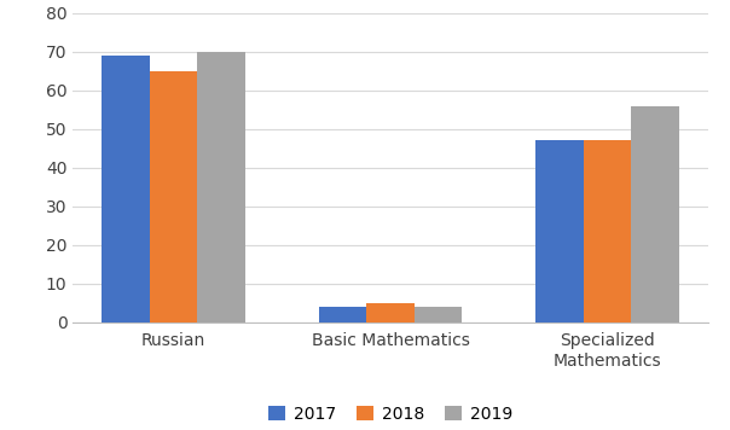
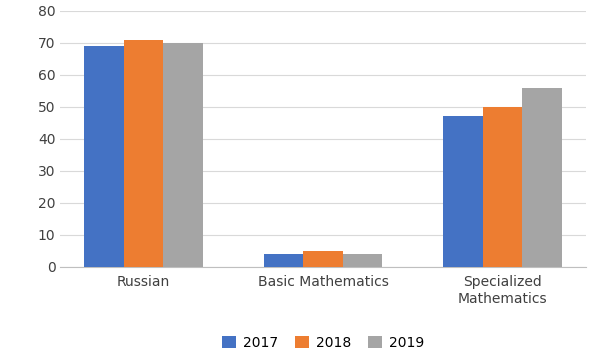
2018/Russian: 65 -> 71
2018/Specialized Mathematics: 47 -> 50
